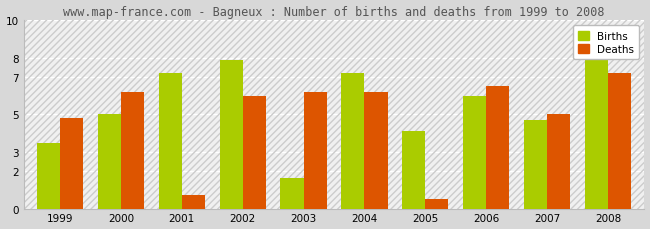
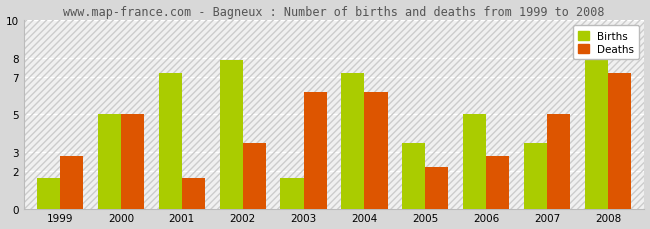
Births/1999: 3.5 -> 1.6
Deaths/1999: 4.8 -> 2.8
Deaths/2000: 6.2 -> 5.0
Deaths/2001: 0.7 -> 1.6
Deaths/2002: 6.0 -> 3.5
Births/2005: 4.1 -> 3.5
Deaths/2005: 0.5 -> 2.2
Births/2006: 6.0 -> 5.0
Deaths/2006: 6.5 -> 2.8
Births/2007: 4.7 -> 3.5
